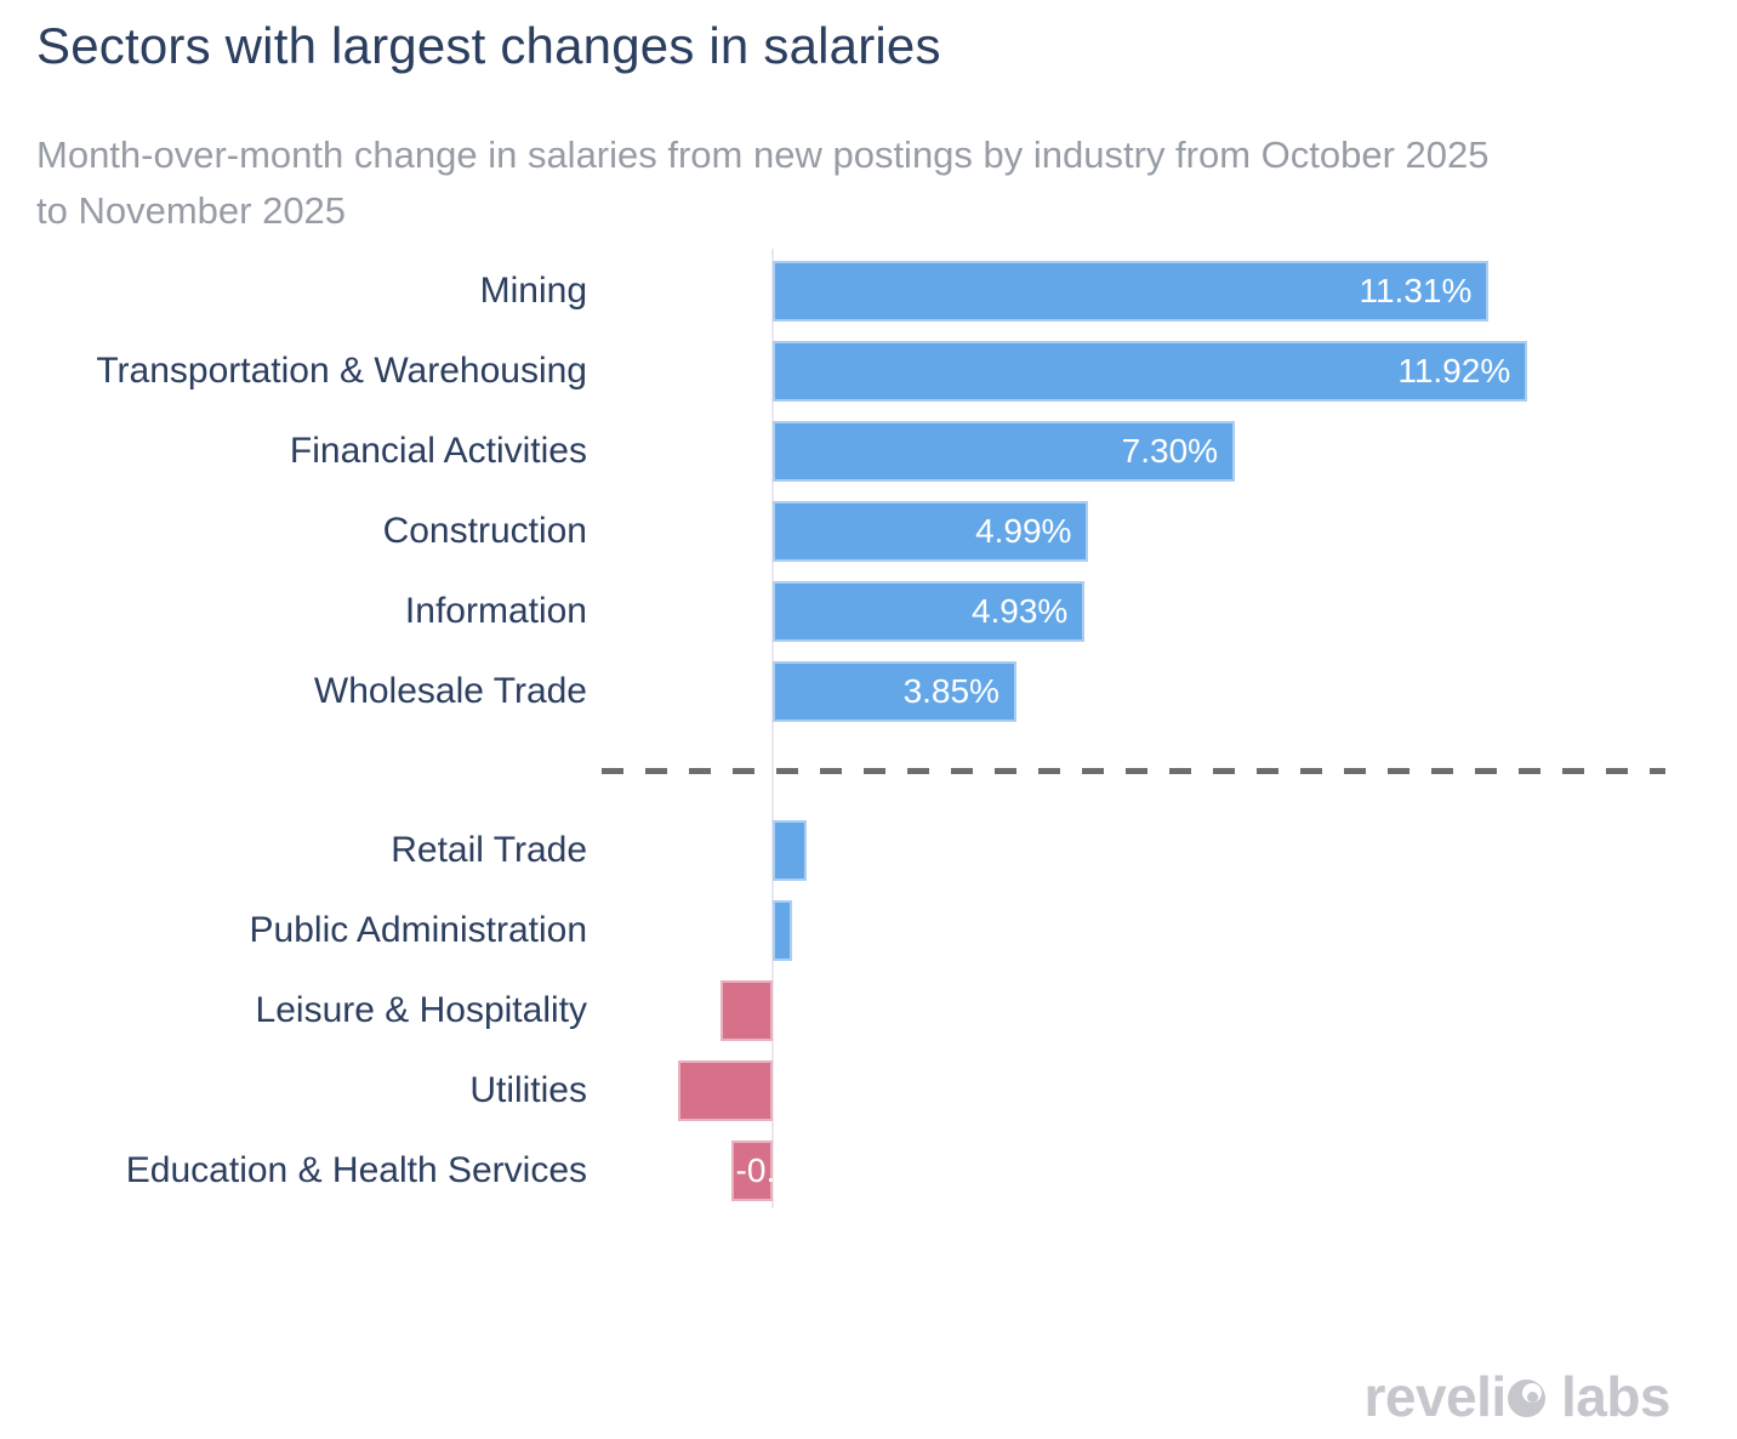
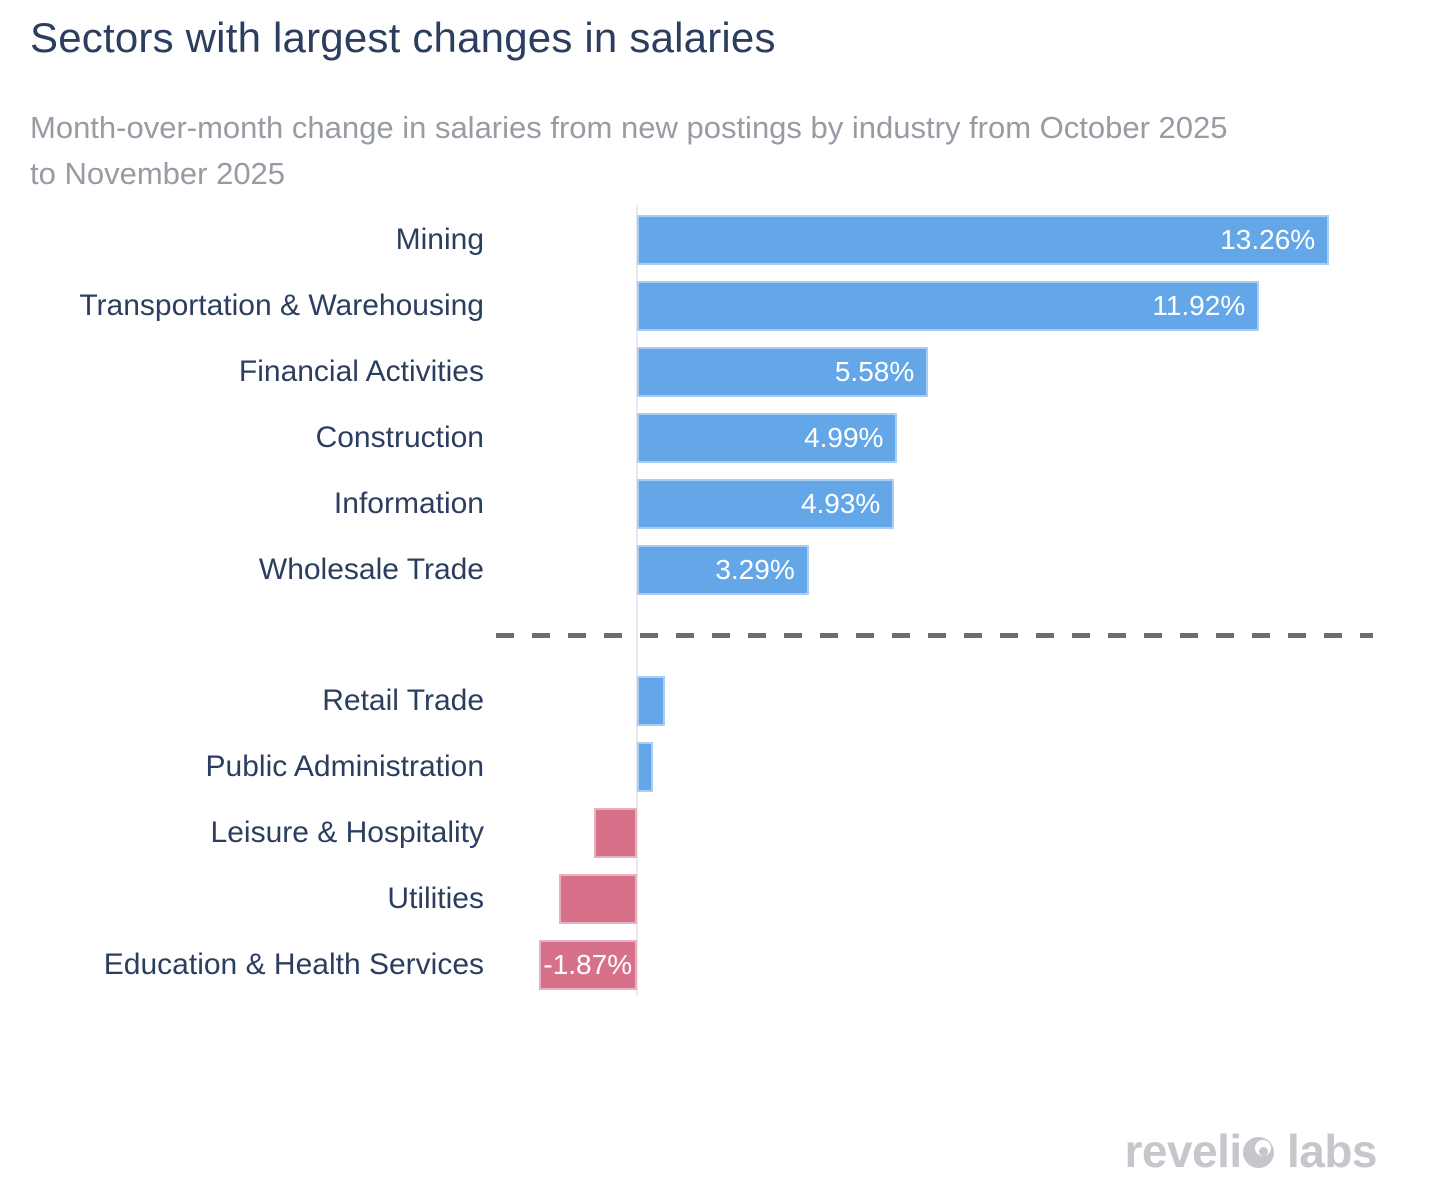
Mining: 11.31% -> 13.26%
Financial Activities: 7.30% -> 5.58%
Wholesale Trade: 3.85% -> 3.29%
Education & Health Services: -0.66% -> -1.87%
